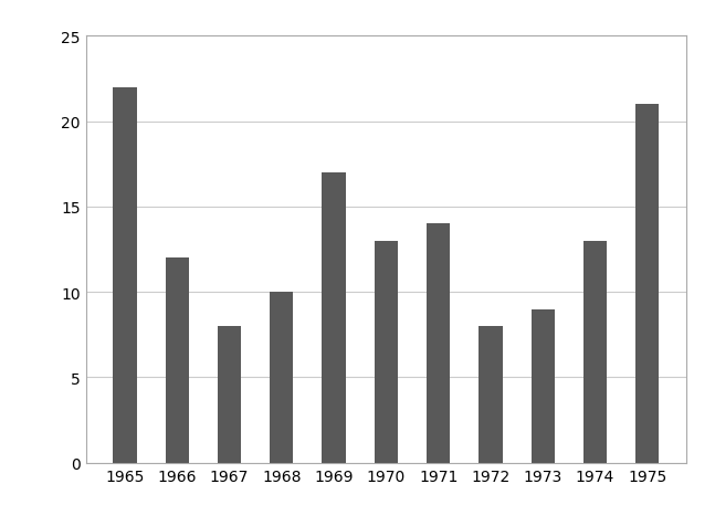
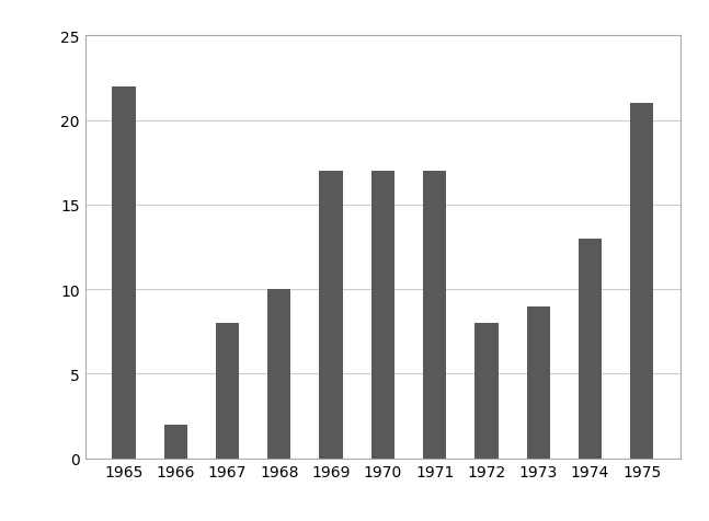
1966: 12 -> 2
1970: 13 -> 17
1971: 14 -> 17
